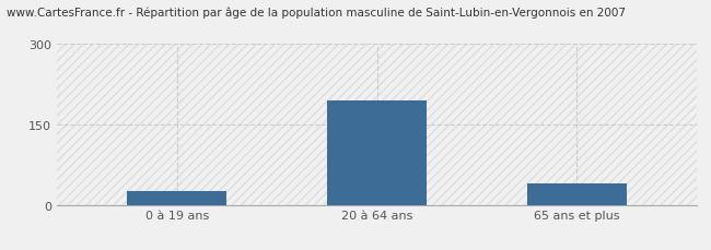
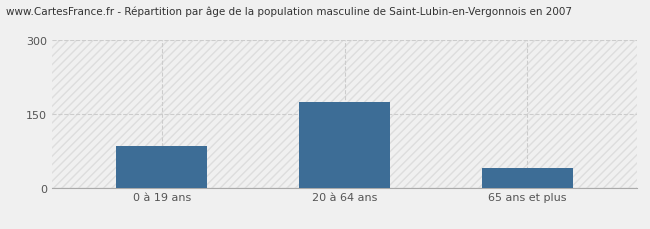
0 à 19 ans: 25 -> 85
20 à 64 ans: 195 -> 175
